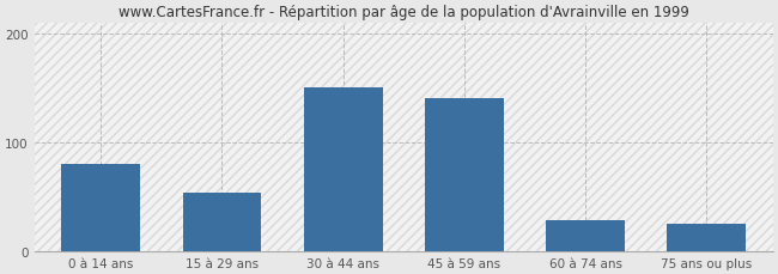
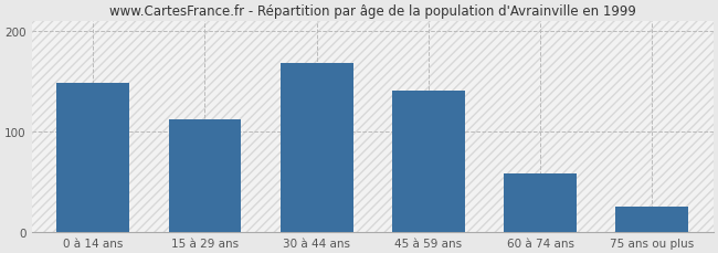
0 à 14 ans: 80 -> 148
15 à 29 ans: 54 -> 112
30 à 44 ans: 150 -> 168
60 à 74 ans: 28 -> 58
